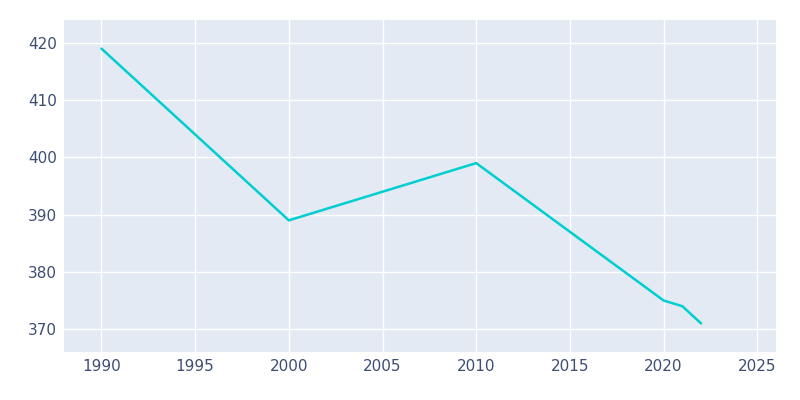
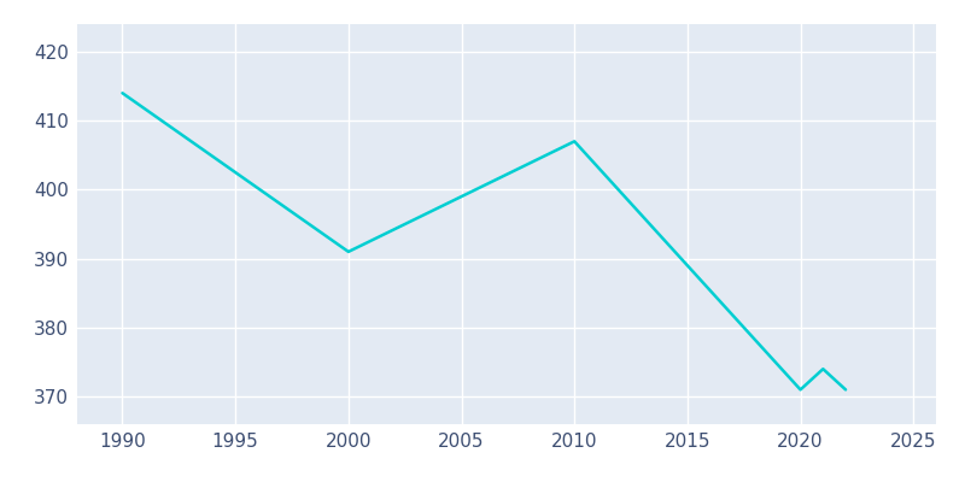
1990: 419 -> 414
2000: 389 -> 391
2010: 399 -> 407
2020: 375 -> 371
